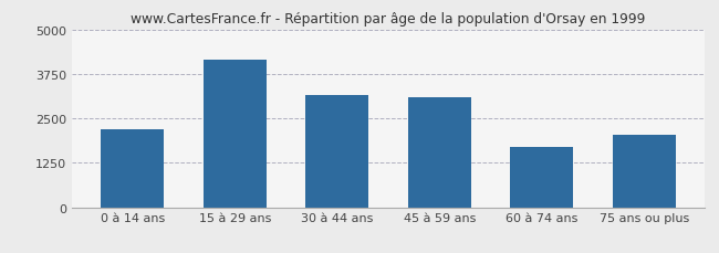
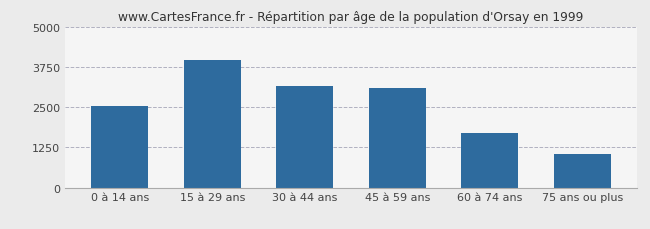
0 à 14 ans: 2200 -> 2530
15 à 29 ans: 4150 -> 3960
75 ans ou plus: 2050 -> 1050
